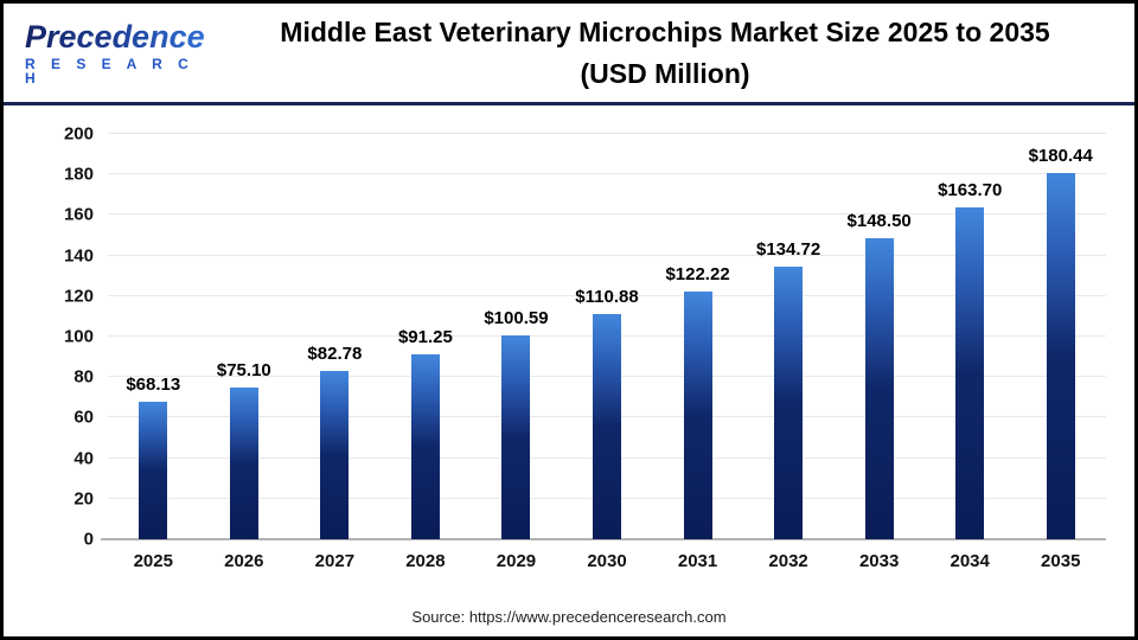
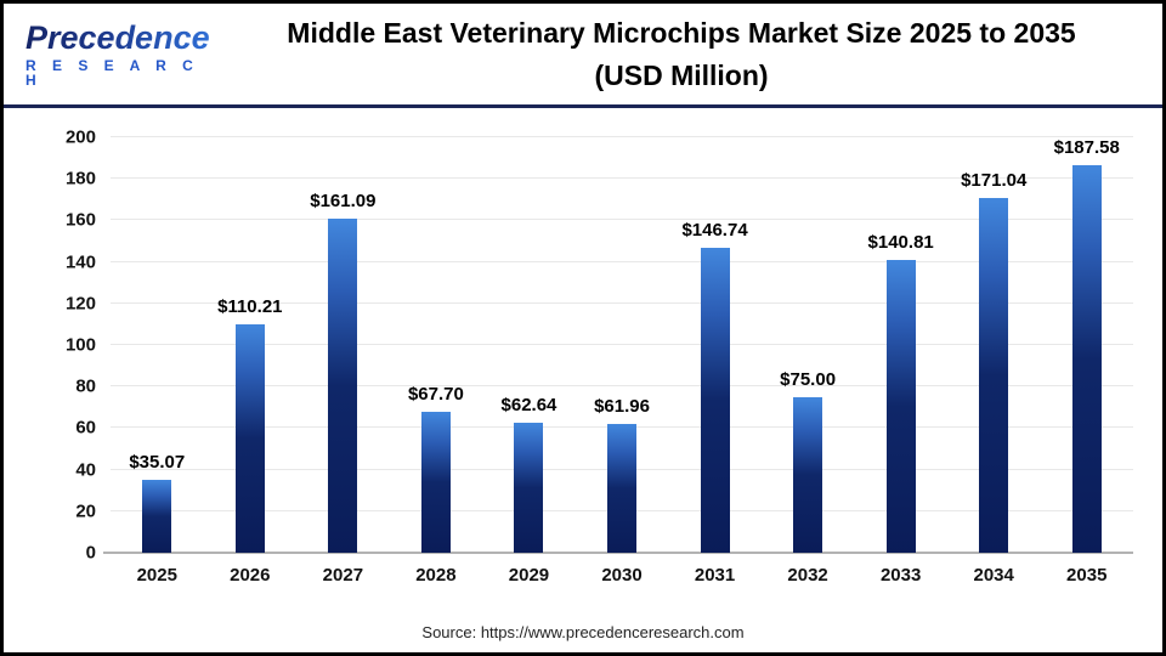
2025: $68.13 -> $35.07
2026: $75.10 -> $110.21
2027: $82.78 -> $161.09
2028: $91.25 -> $67.70
2029: $100.59 -> $62.64
2030: $110.88 -> $61.96
2031: $122.22 -> $146.74
2032: $134.72 -> $75.00
2033: $148.50 -> $140.81
2034: $163.70 -> $171.04
2035: $180.44 -> $187.58
